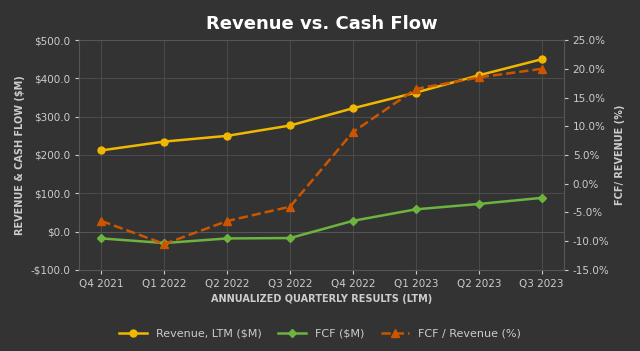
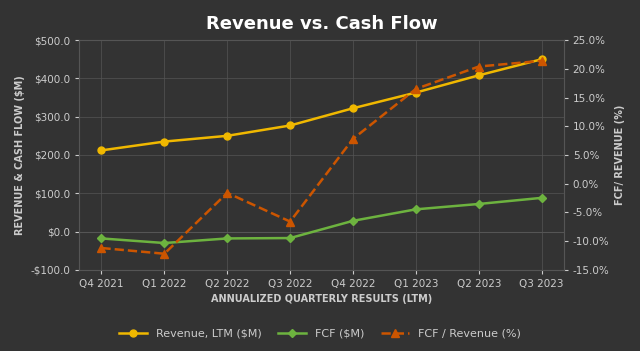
FCF / Revenue (%)/Q4 2021: -6.5% -> -11.2%
FCF / Revenue (%)/Q1 2022: -10.5% -> -12.2%
FCF / Revenue (%)/Q2 2022: -6.5% -> -1.6%
FCF / Revenue (%)/Q3 2022: -4.0% -> -6.6%
FCF / Revenue (%)/Q4 2022: 9.0% -> 7.8%
FCF / Revenue (%)/Q2 2023: 18.5% -> 20.4%
FCF / Revenue (%)/Q3 2023: 20.0% -> 21.4%
